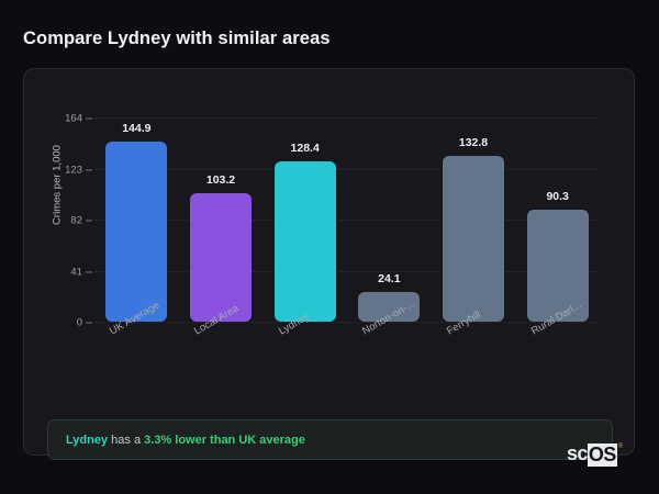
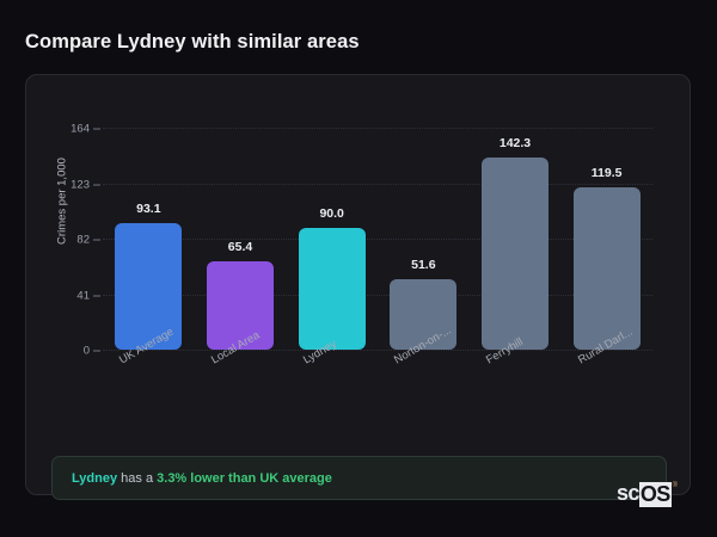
UK Average: 144.9 -> 93.1
Local Area: 103.2 -> 65.4
Lydney: 128.4 -> 90.0
Norton-on-...: 24.1 -> 51.6
Ferryhill: 132.8 -> 142.3
Rural Darl...: 90.3 -> 119.5
